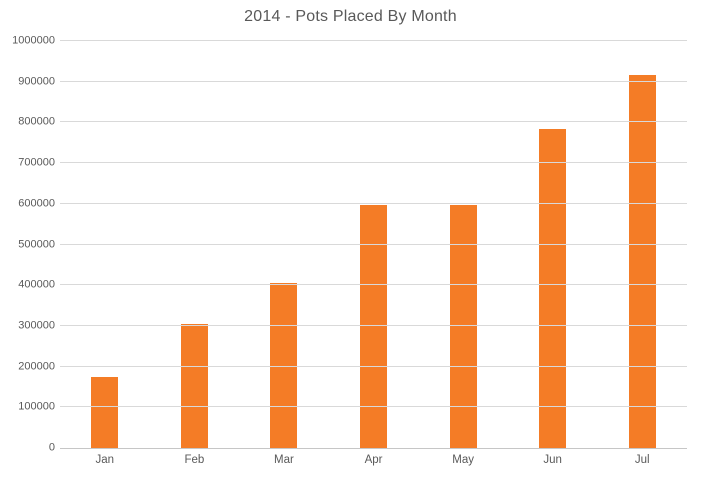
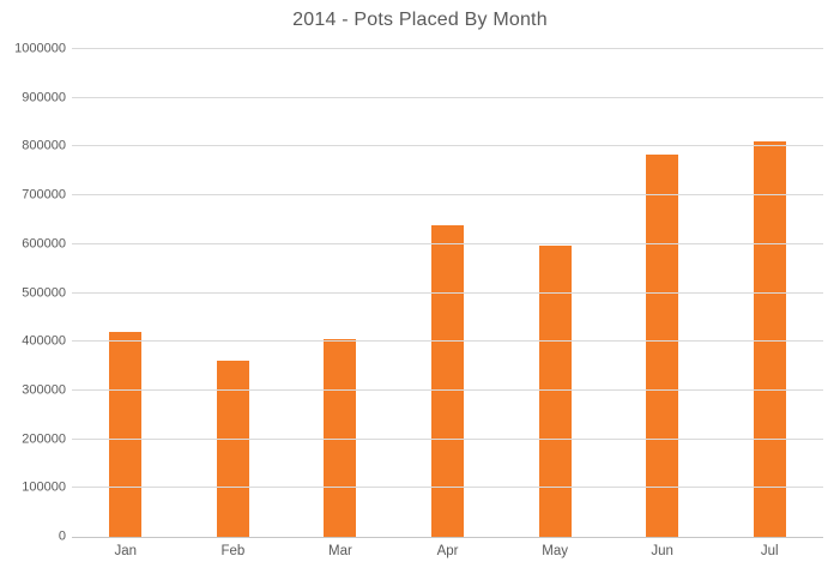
Jan: 180000 -> 420000
Feb: 300000 -> 360000
Apr: 600000 -> 640000
Jul: 920000 -> 810000
